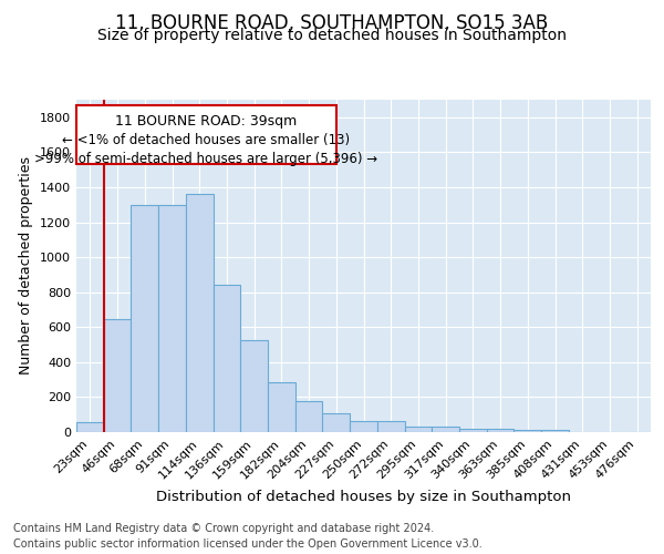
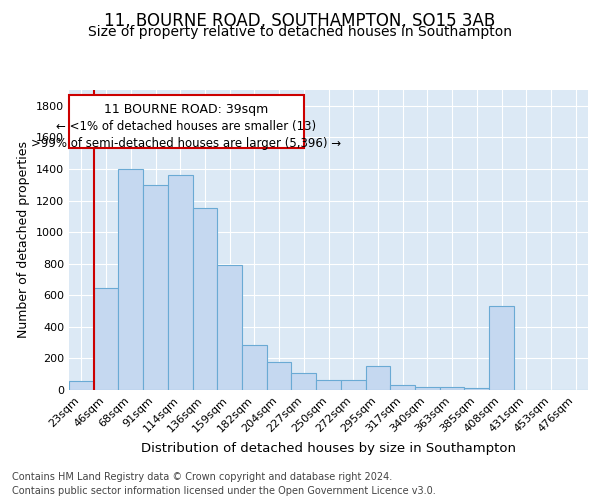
68sqm: 1300 -> 1400
136sqm: 840 -> 1150
159sqm: 520 -> 790
295sqm: 30 -> 150
408sqm: 20 -> 530
